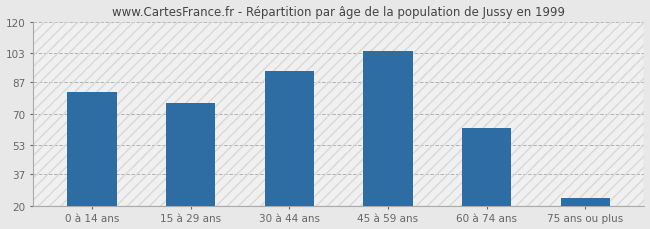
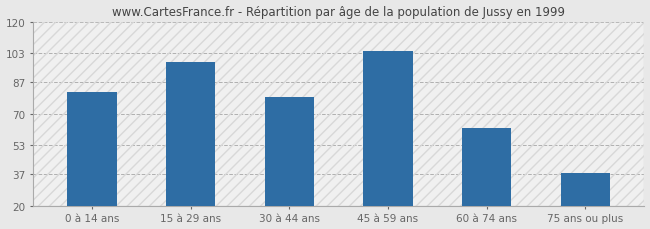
15 à 29 ans: 76 -> 98
30 à 44 ans: 93 -> 79
75 ans ou plus: 24 -> 38
